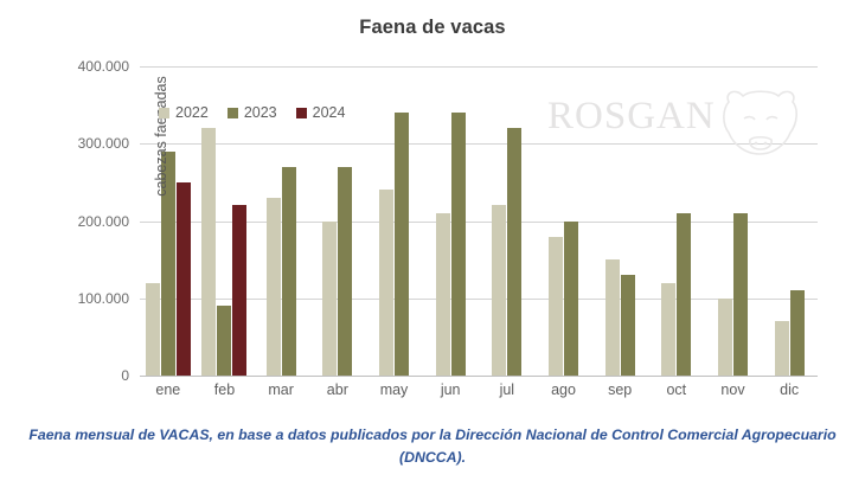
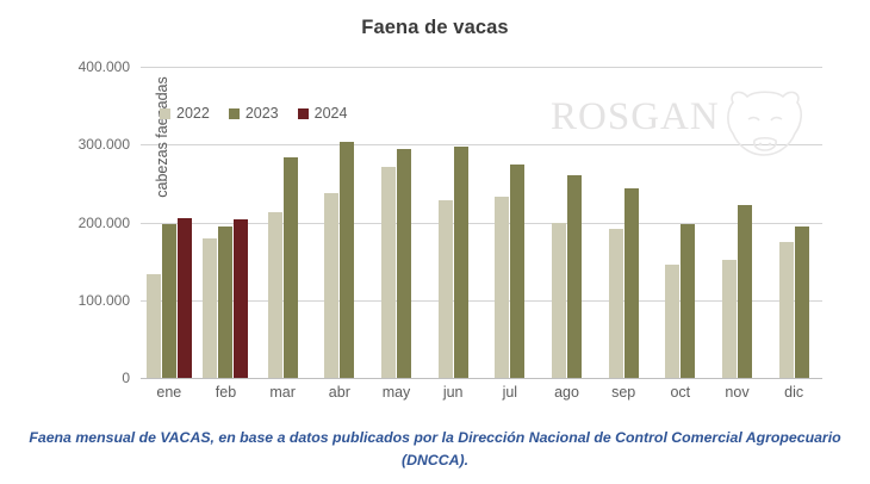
2022/ene: 120000 -> 130000
2023/ene: 290000 -> 200000
2024/ene: 250000 -> 200000
2022/feb: 320000 -> 180000
2023/feb: 90000 -> 200000
2024/feb: 220000 -> 200000
2022/mar: 230000 -> 210000
2023/mar: 270000 -> 280000
2022/abr: 200000 -> 240000
2023/abr: 270000 -> 300000
2022/may: 240000 -> 270000
2023/may: 340000 -> 300000
2022/jun: 210000 -> 230000
2023/jun: 340000 -> 300000
2022/jul: 220000 -> 230000
2023/jul: 320000 -> 280000
2022/ago: 180000 -> 200000
2023/ago: 200000 -> 260000
2022/sep: 150000 -> 190000
2023/sep: 130000 -> 240000
2022/oct: 120000 -> 150000
2023/oct: 210000 -> 200000
2022/nov: 100000 -> 150000
2023/nov: 210000 -> 220000
2022/dic: 70000 -> 170000
2023/dic: 110000 -> 190000
